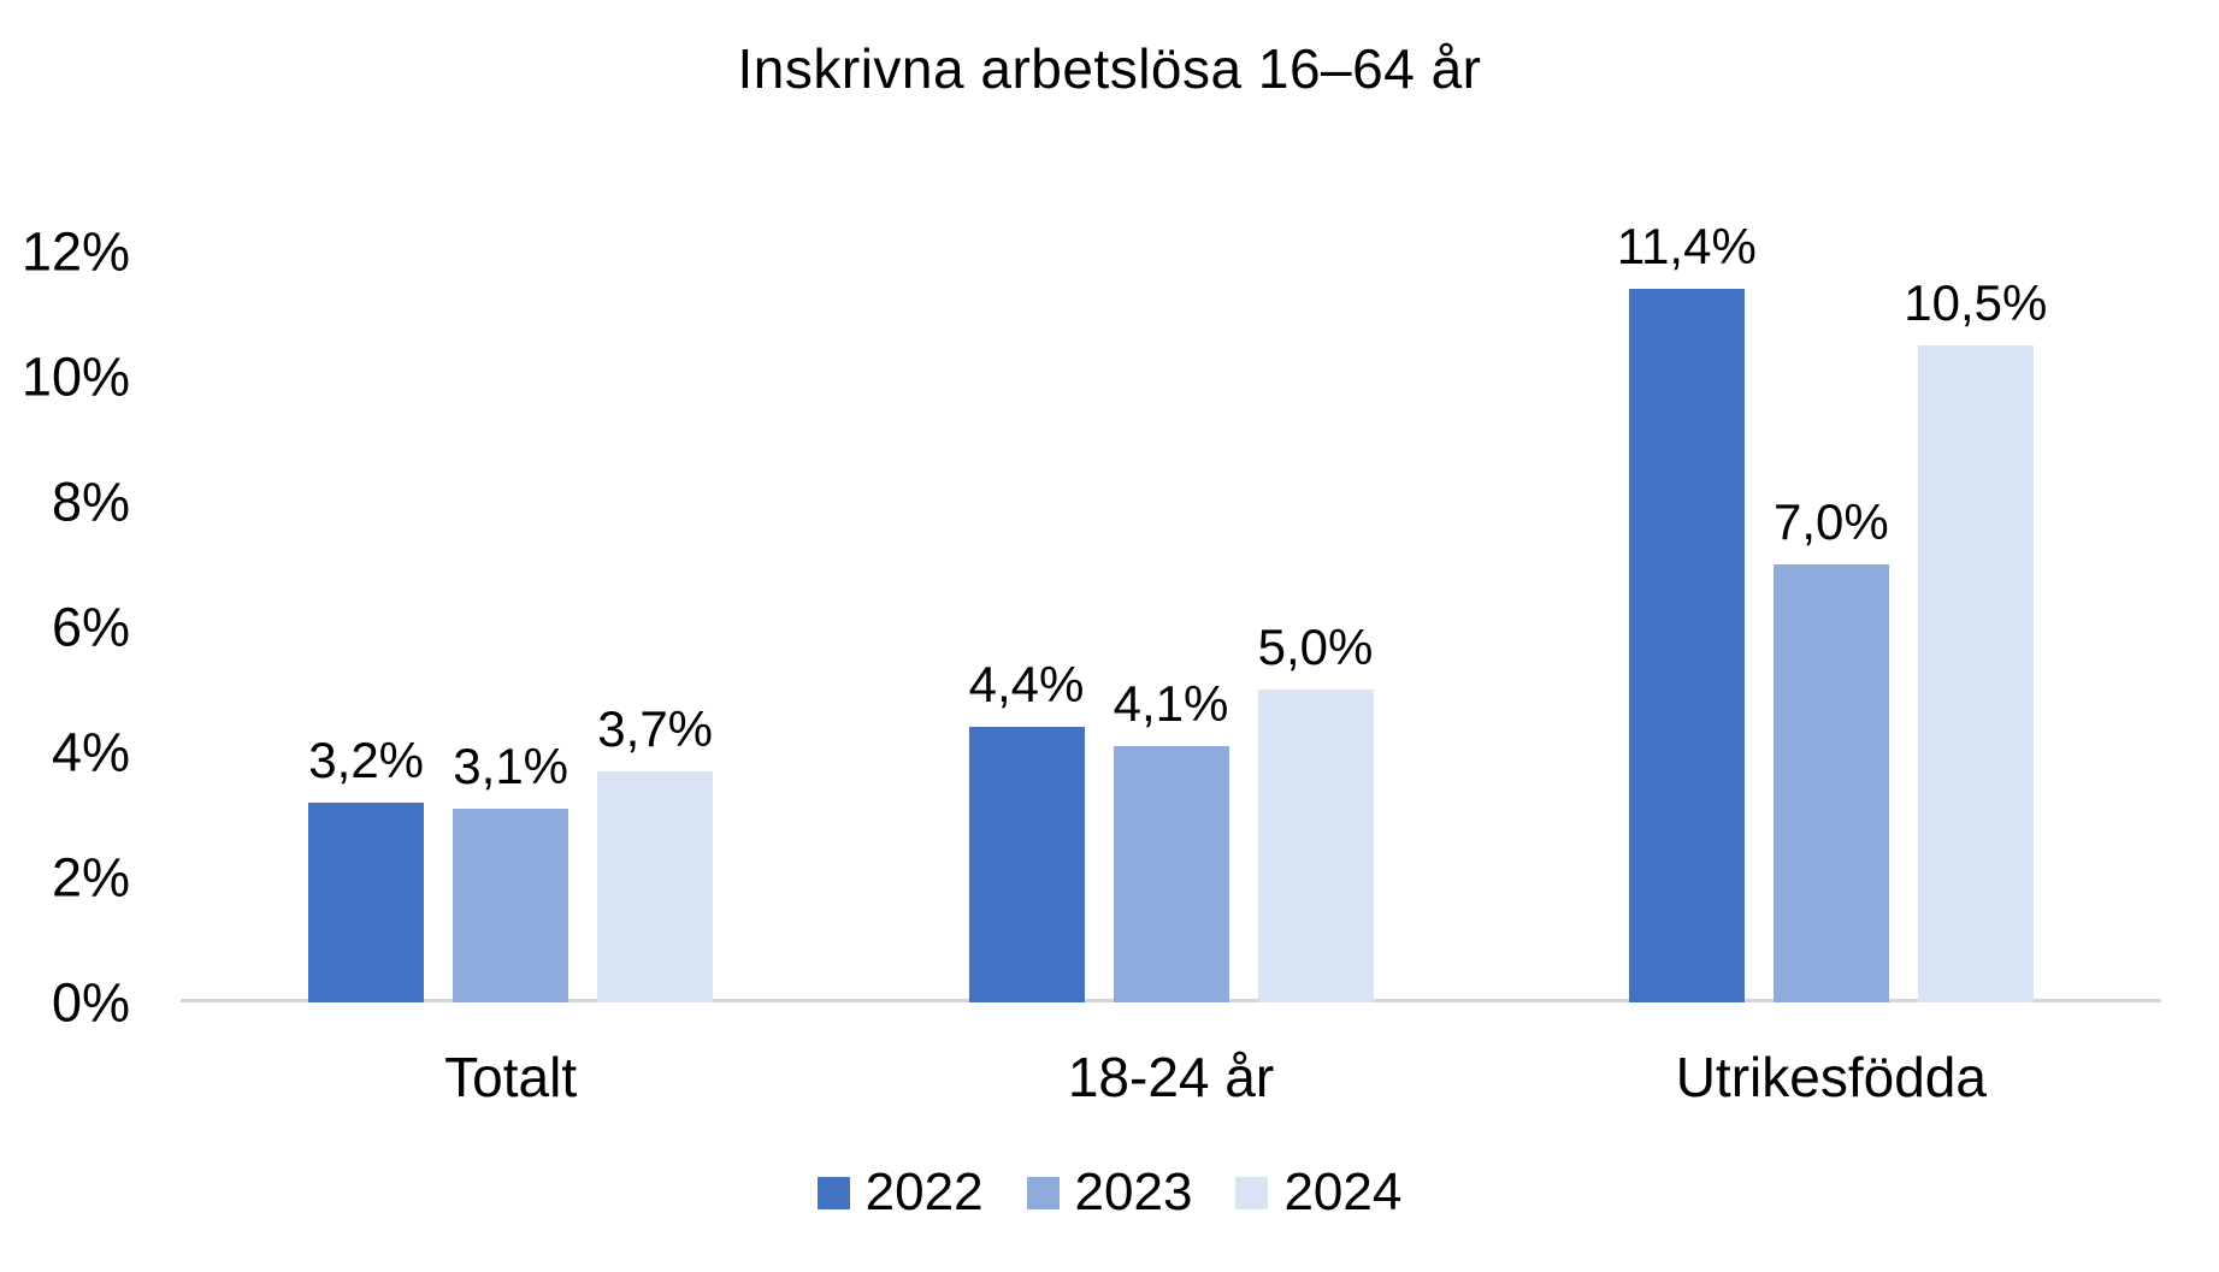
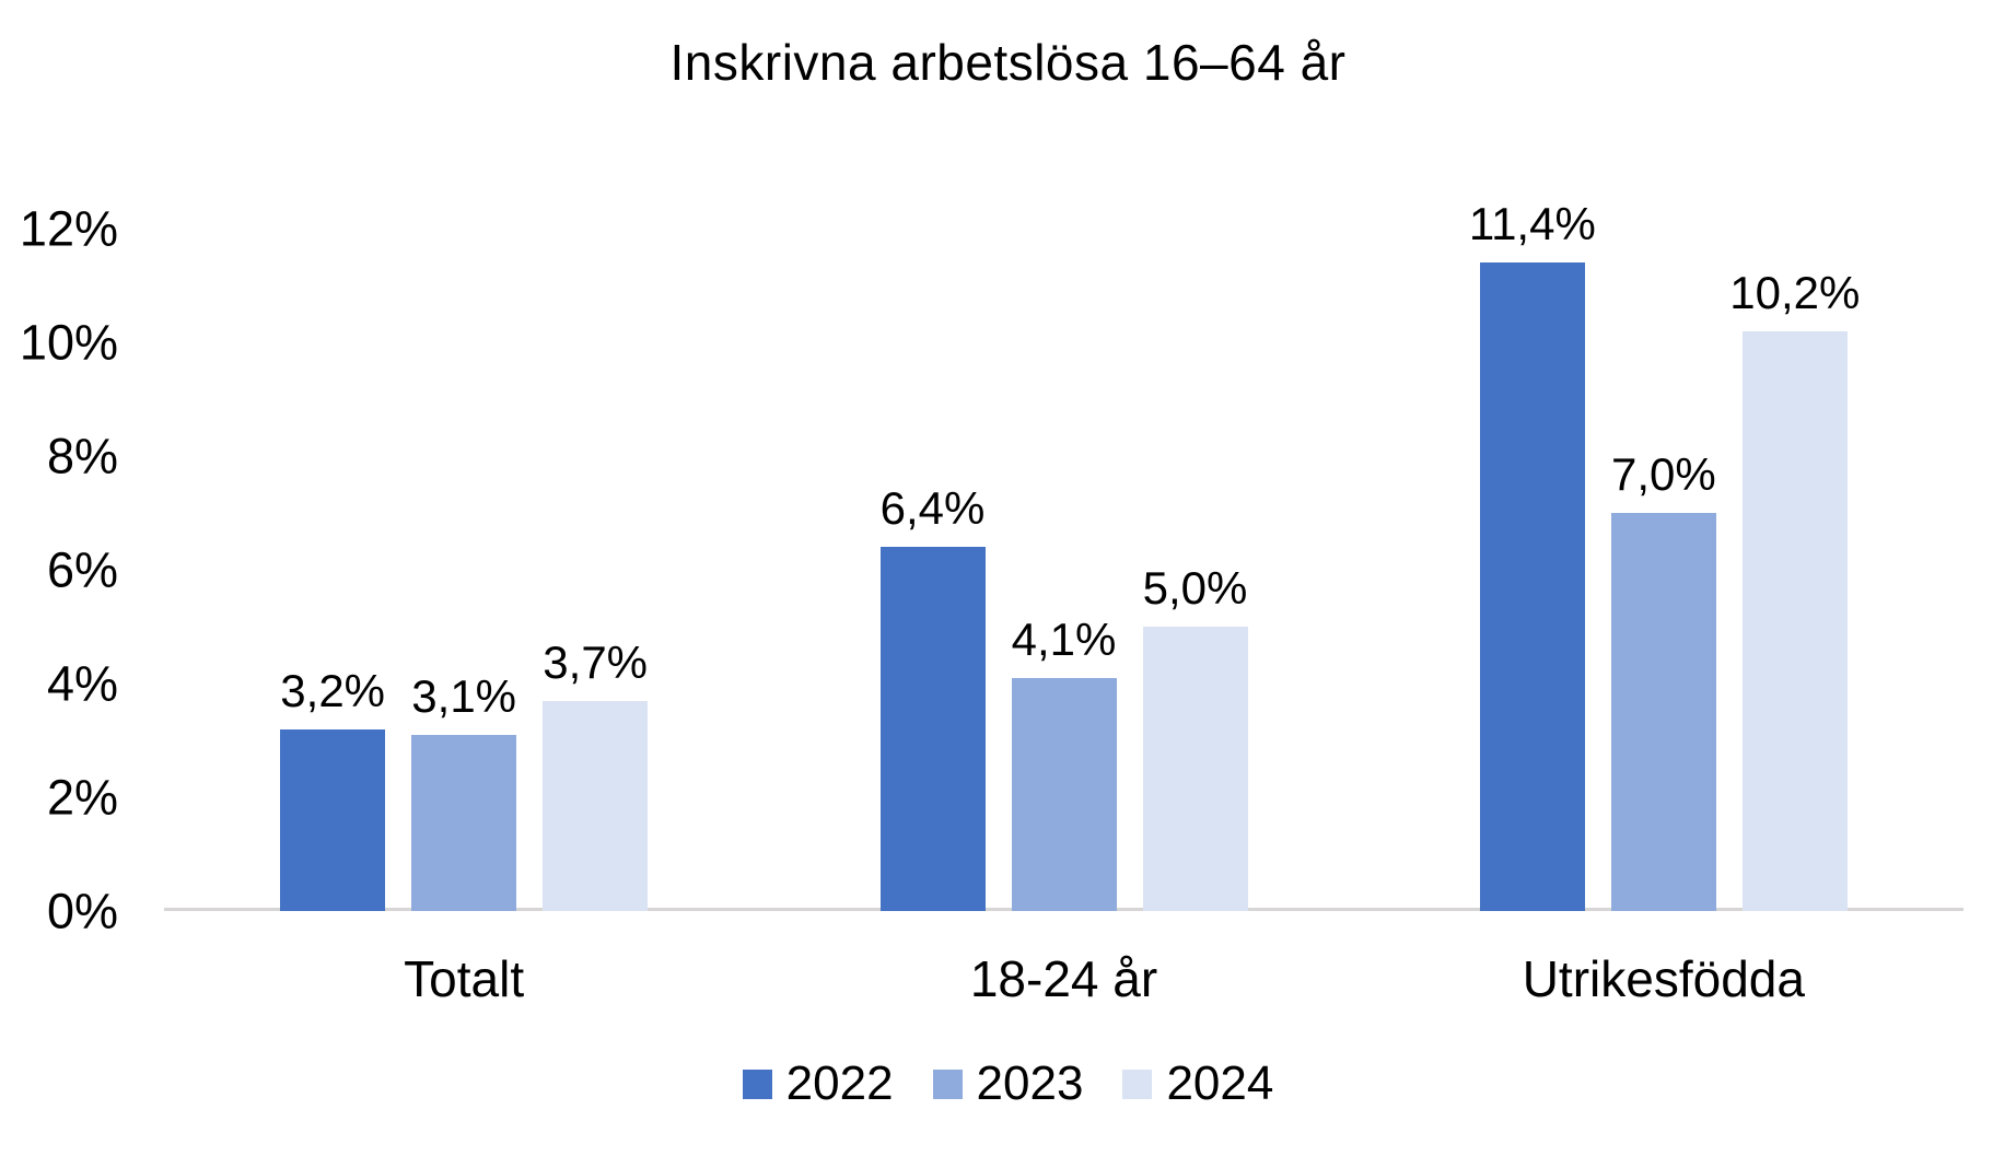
2022/18-24 år: 4,4% -> 6,4%
2024/Utrikesfödda: 10,5% -> 10,2%
